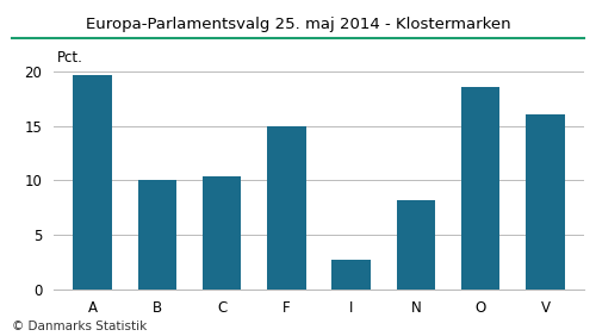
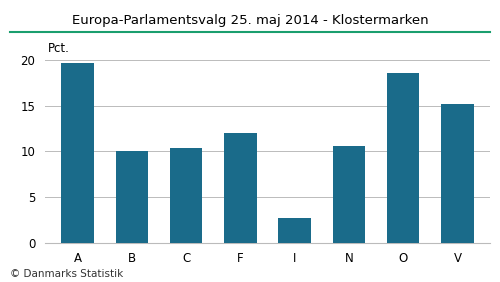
F: 14.9 -> 12.0
N: 8.2 -> 10.6
V: 16.0 -> 15.2
